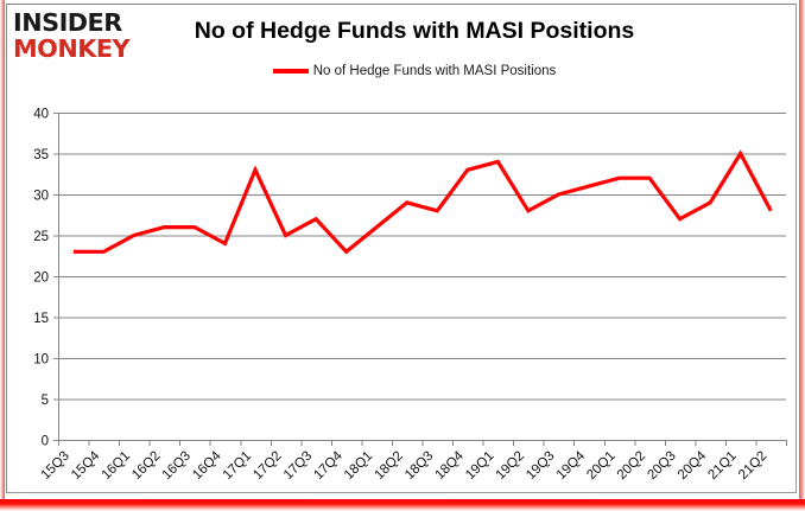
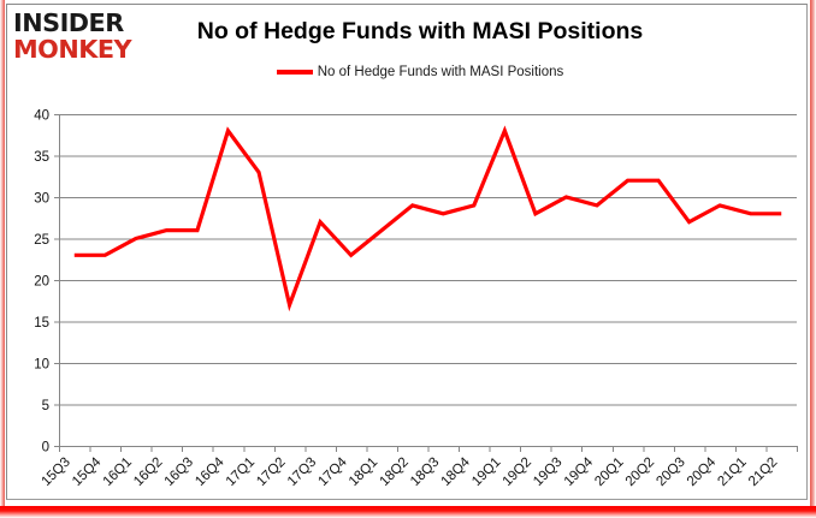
16Q4: 24 -> 38
17Q2: 25 -> 17
18Q4: 33 -> 29
19Q1: 34 -> 38
19Q4: 31 -> 29
21Q1: 35 -> 28
